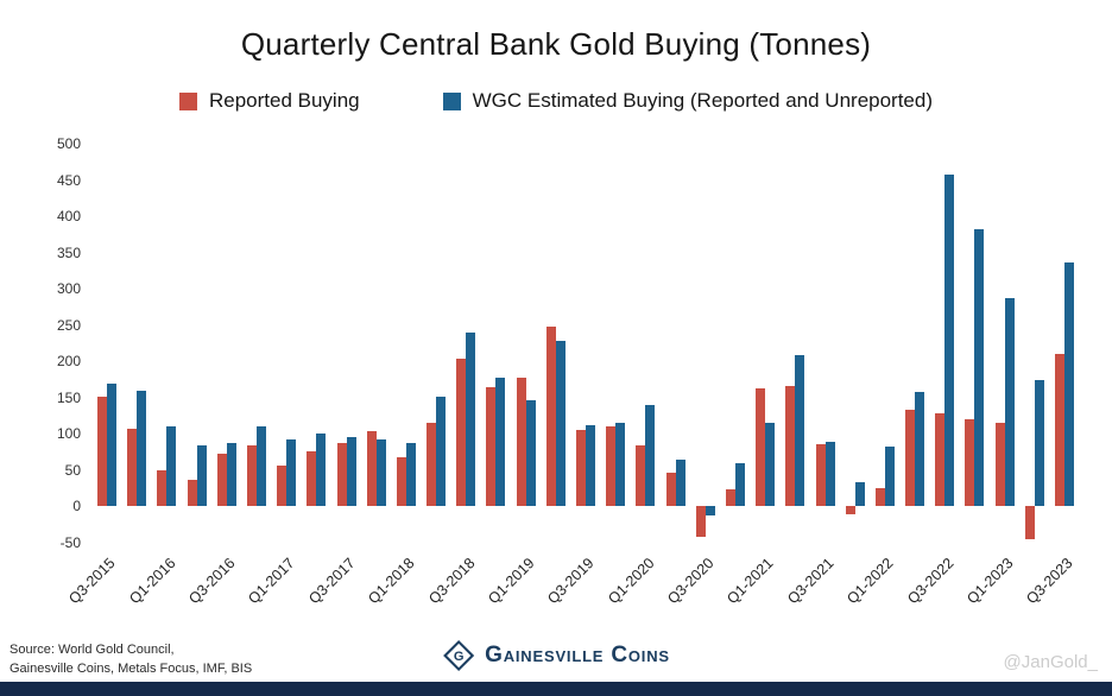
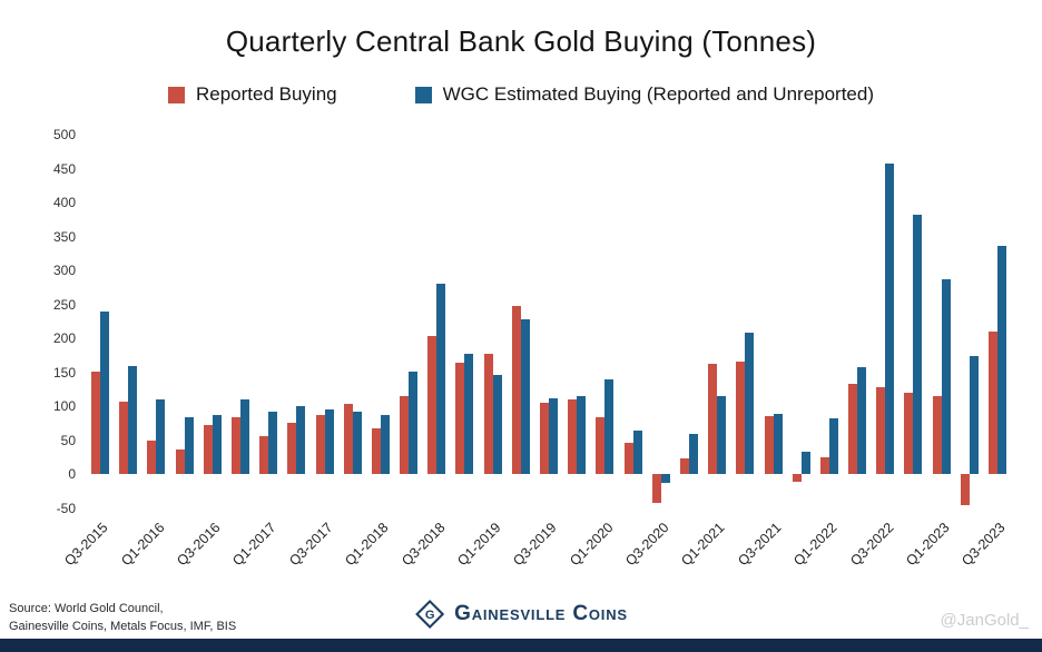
WGC Estimated Buying (Reported and Unreported)/Q3-2015: 170 -> 240
WGC Estimated Buying (Reported and Unreported)/Q3-2018: 240 -> 280
